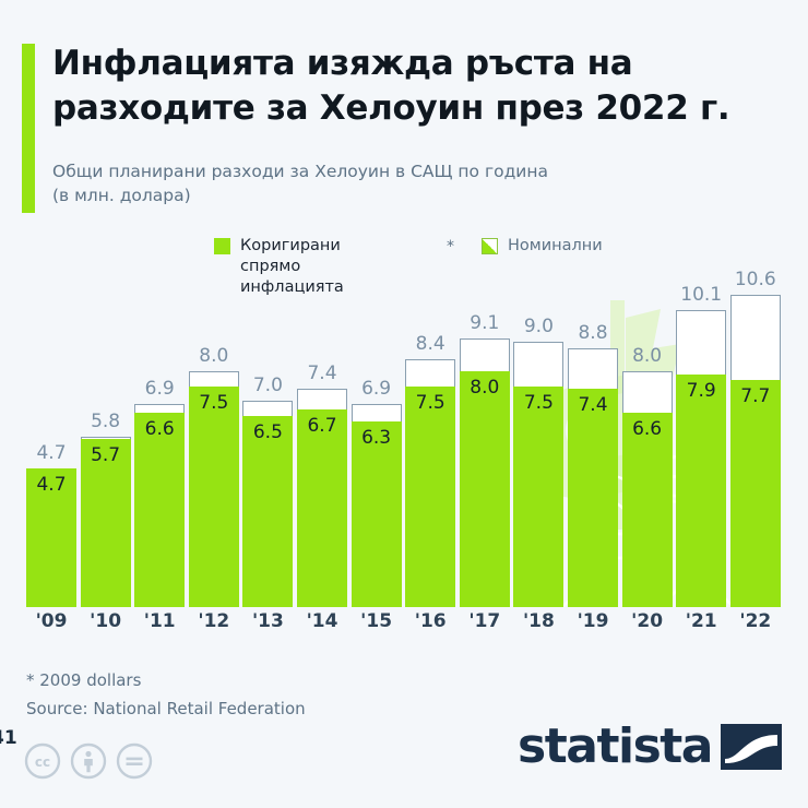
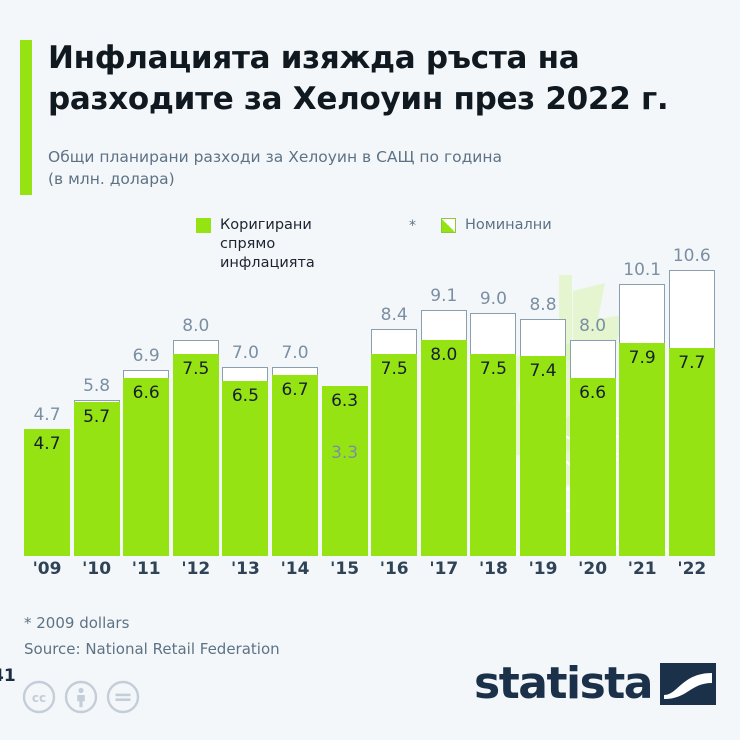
Номинални/'14: 7.4 -> 7.0
Номинални/'15: 6.9 -> 3.3
